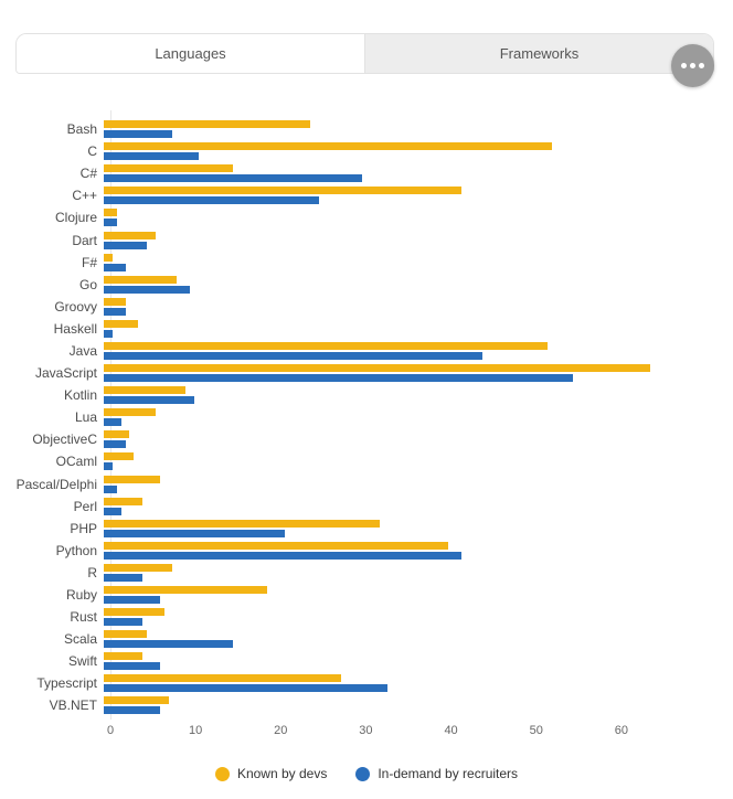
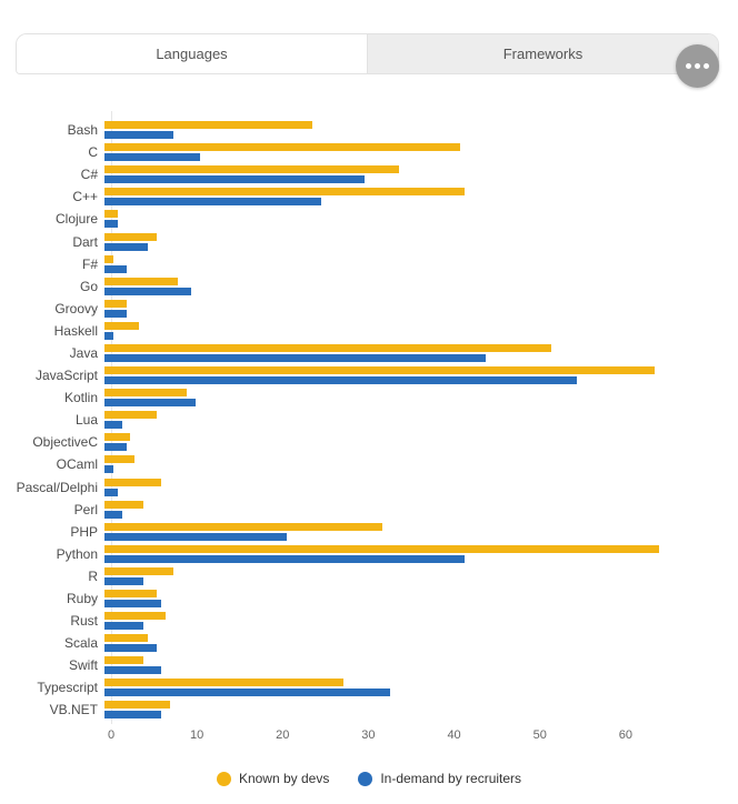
Known by devs/C: 52 -> 41
Known by devs/C#: 15 -> 34
Known by devs/Python: 40 -> 64
Known by devs/Ruby: 19 -> 6
In-demand by recruiters/Scala: 15 -> 6
